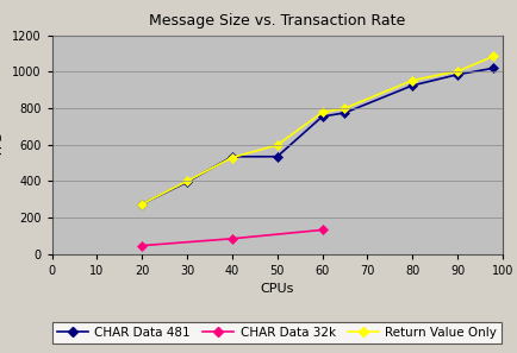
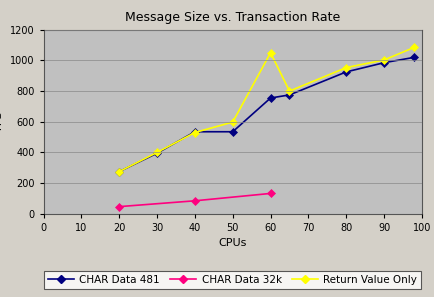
Return Value Only/60: 780 -> 1050
